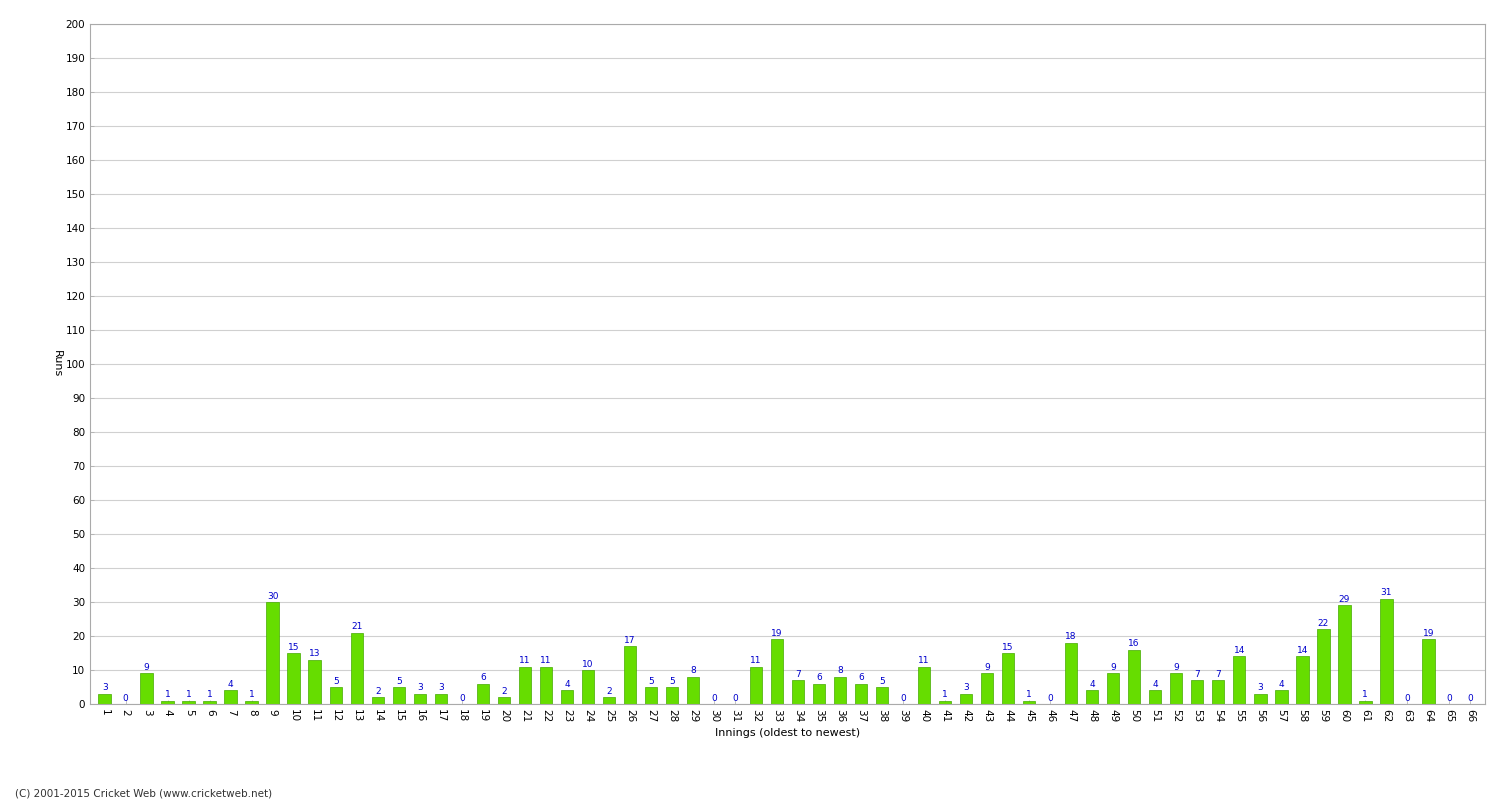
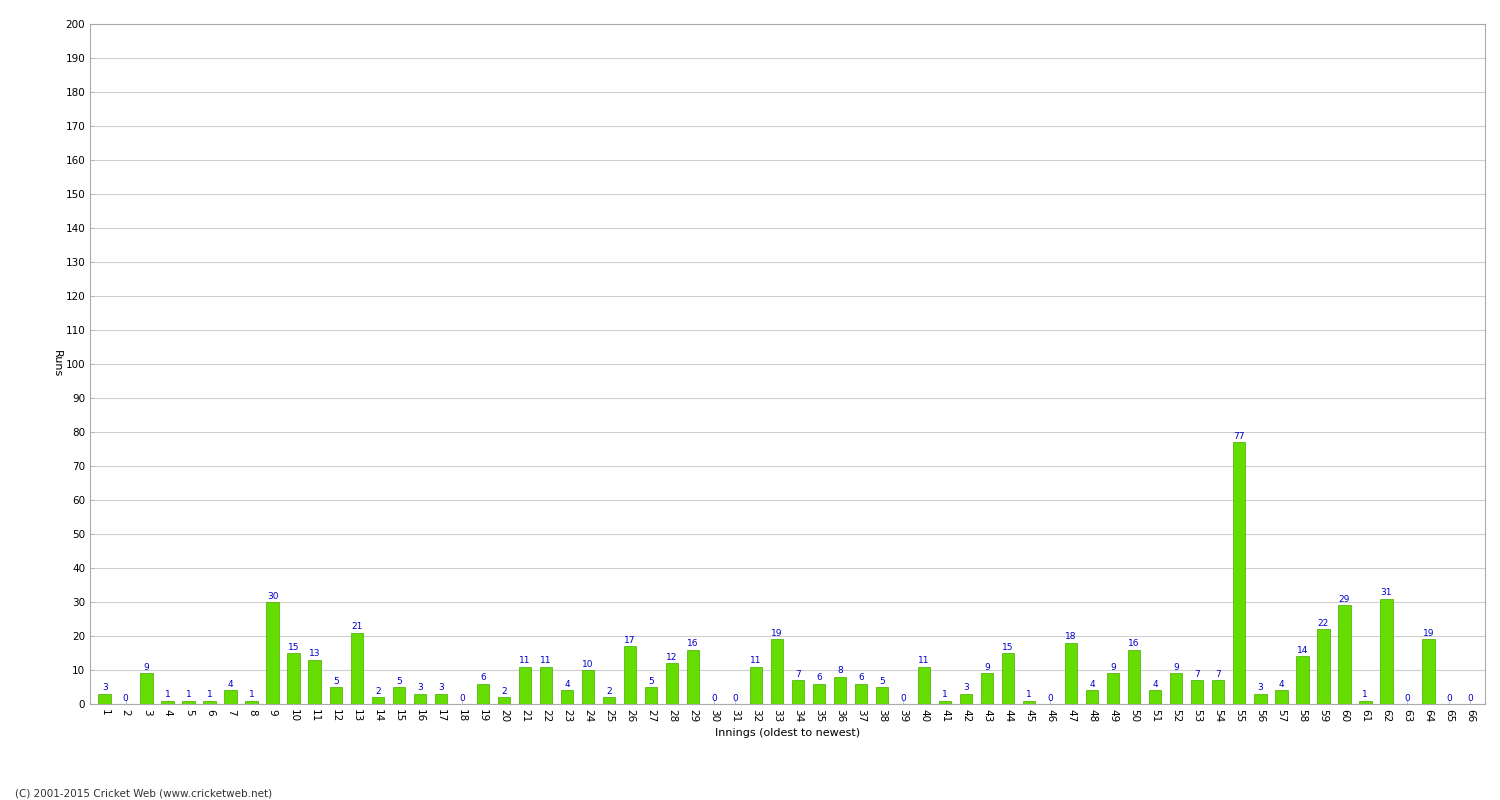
28: 5 -> 12
29: 8 -> 16
55: 14 -> 77
